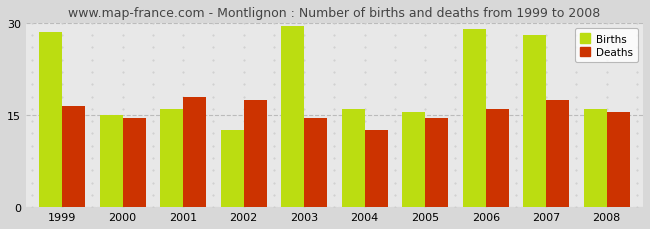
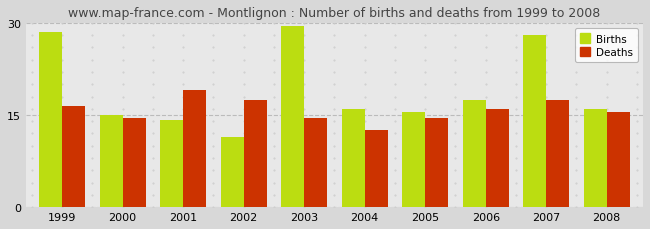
Births/2001: 16.0 -> 14.2
Deaths/2001: 18.0 -> 19.0
Births/2002: 12.5 -> 11.4
Births/2006: 29.0 -> 17.4
